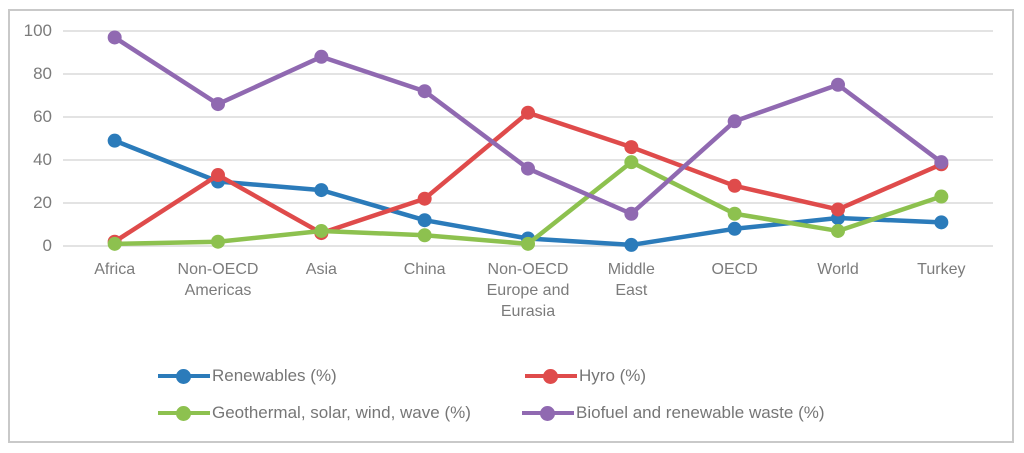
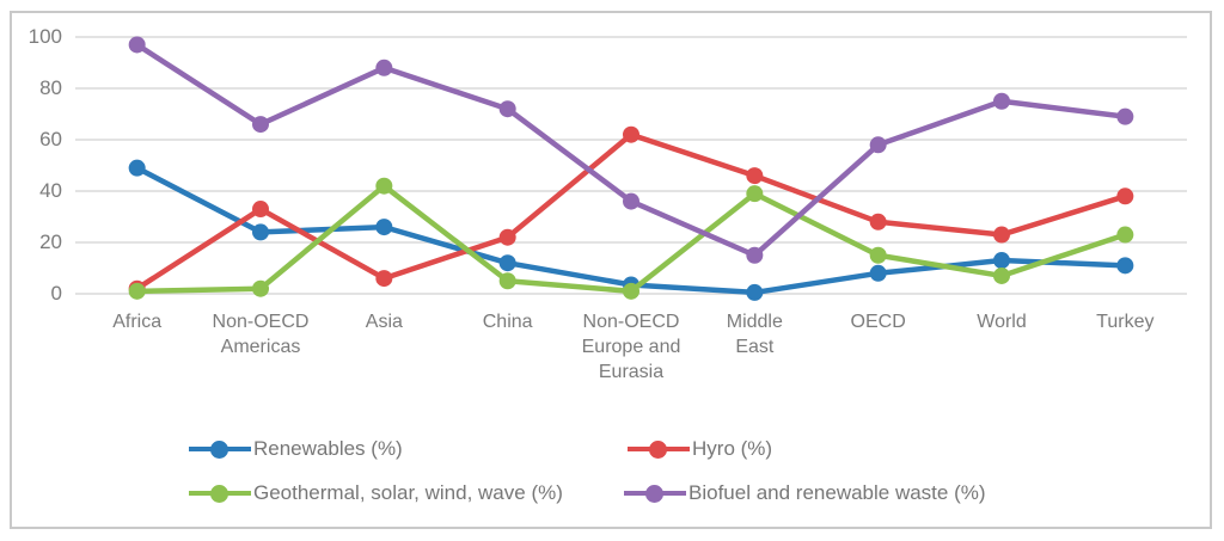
Renewables (%)/Non-OECD Americas: 30 -> 24
Geothermal, solar, wind, wave (%)/Asia: 7 -> 42
Hyro (%)/World: 17 -> 23
Biofuel and renewable waste (%)/Turkey: 39 -> 69
